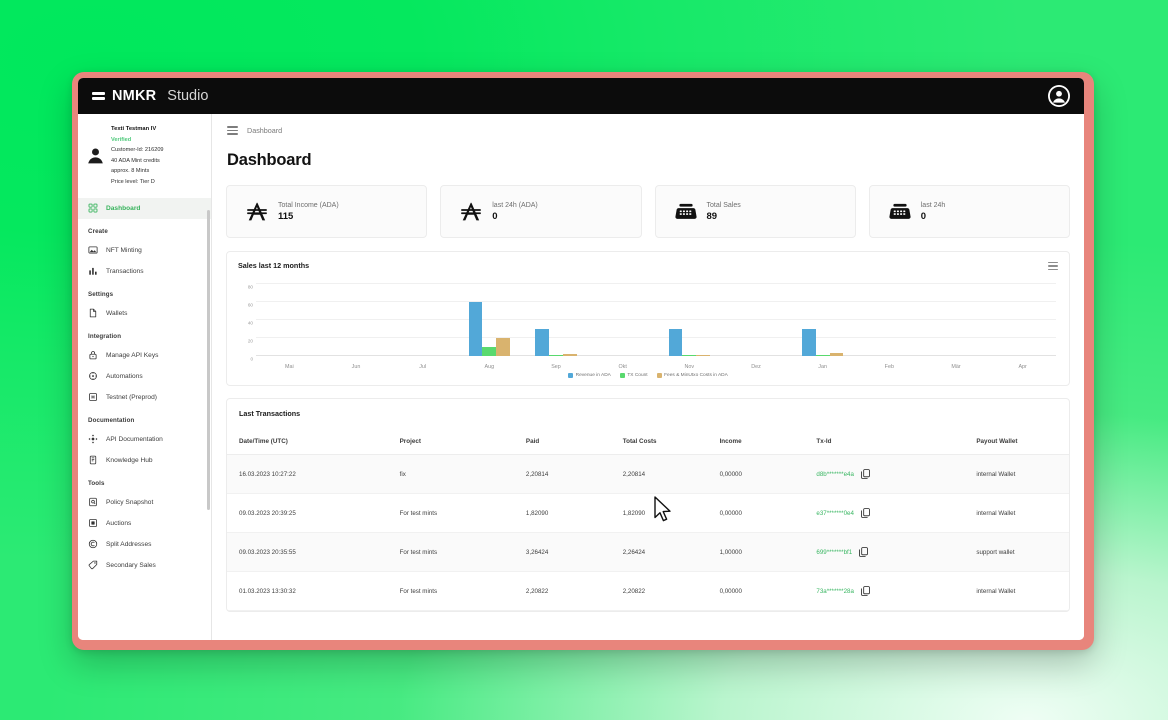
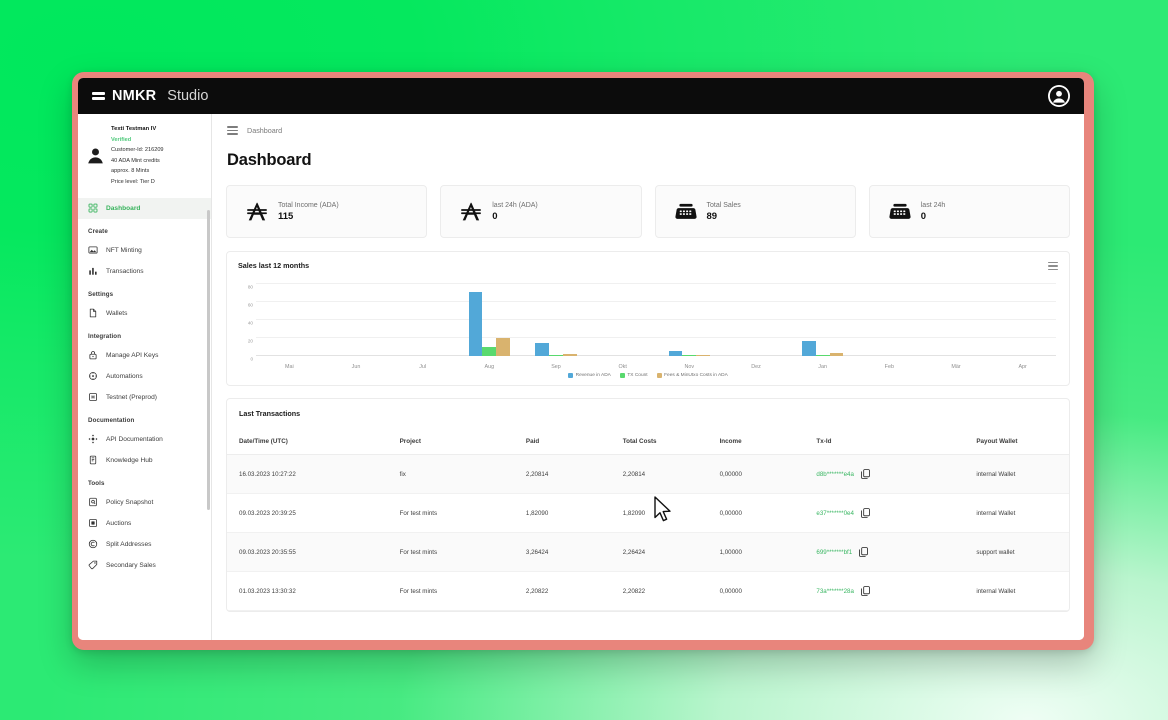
Revenue in ADA/Aug: 60 -> 70
Revenue in ADA/Sep: 30 -> 10
Revenue in ADA/Nov: 30 -> 10
Revenue in ADA/Jan: 30 -> 20
